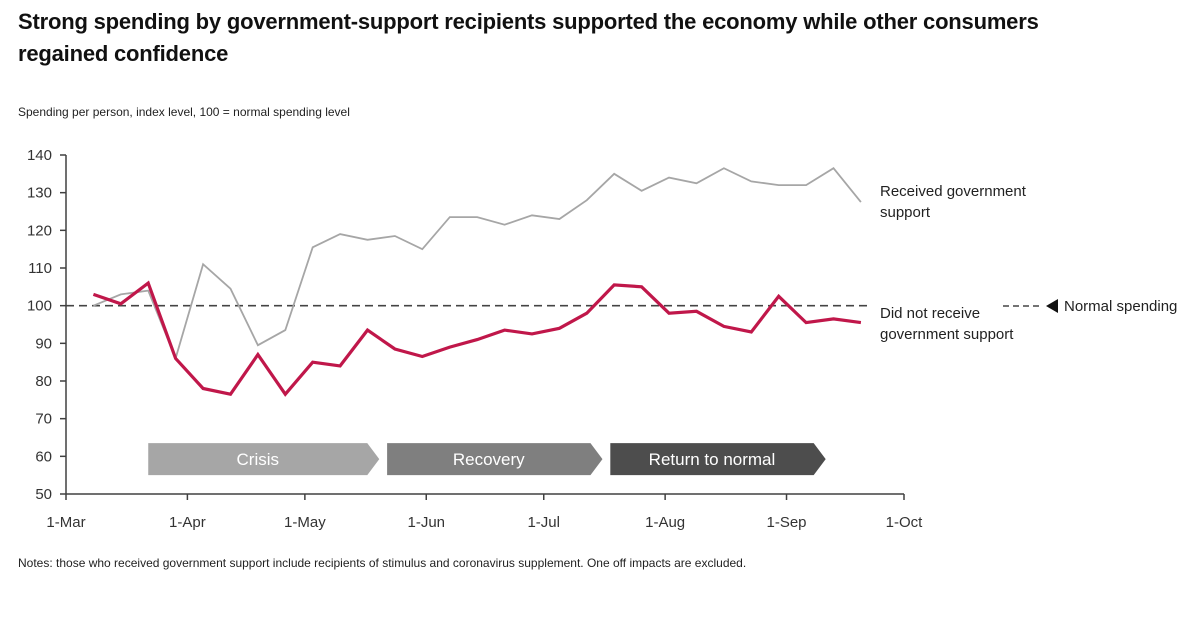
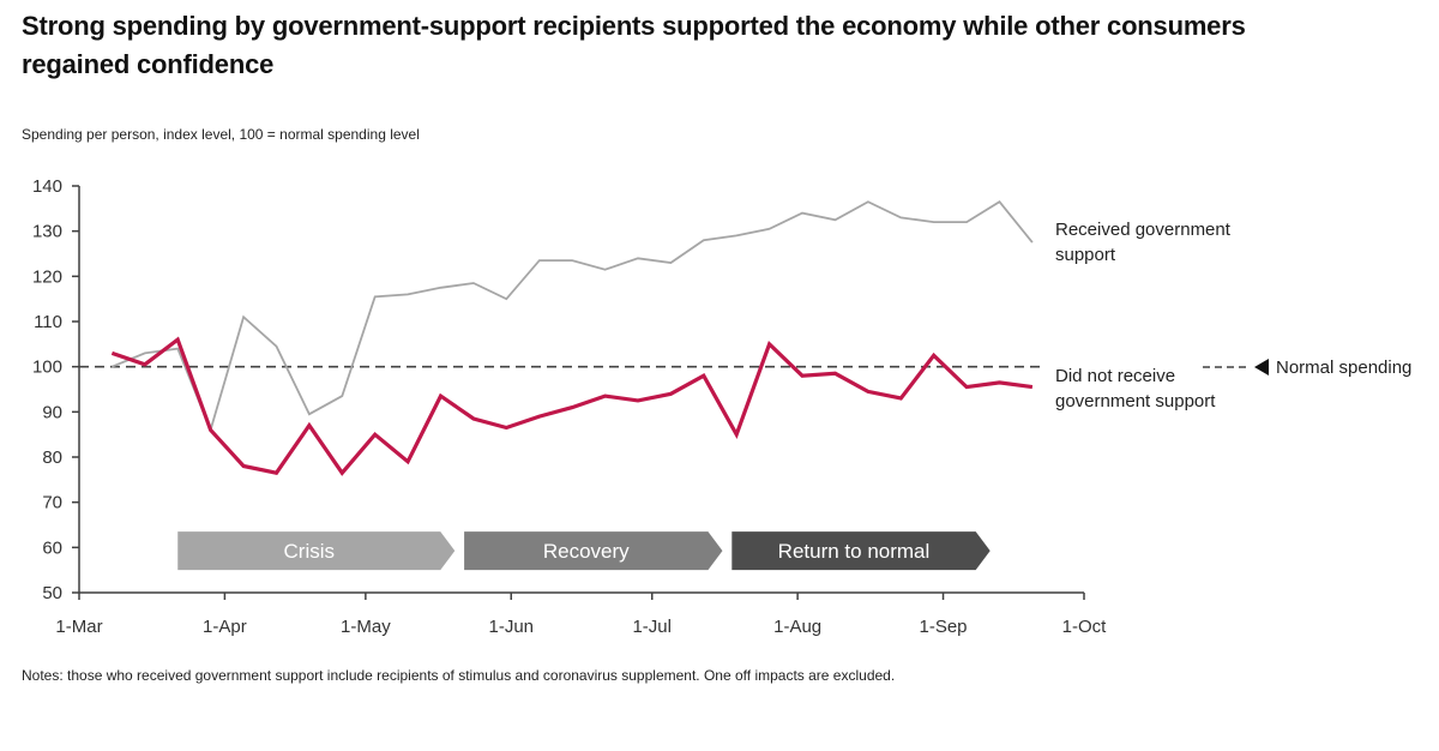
Received government support/70: 119 -> 116
Did not receive government support/70: 84 -> 79
Received government support/140: 135 -> 129
Did not receive government support/140: 106 -> 85
